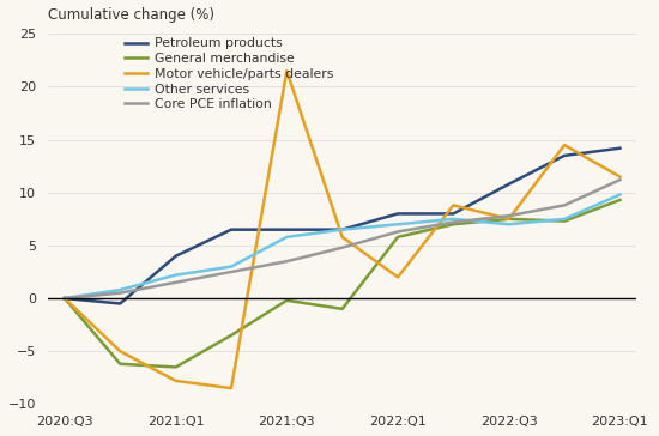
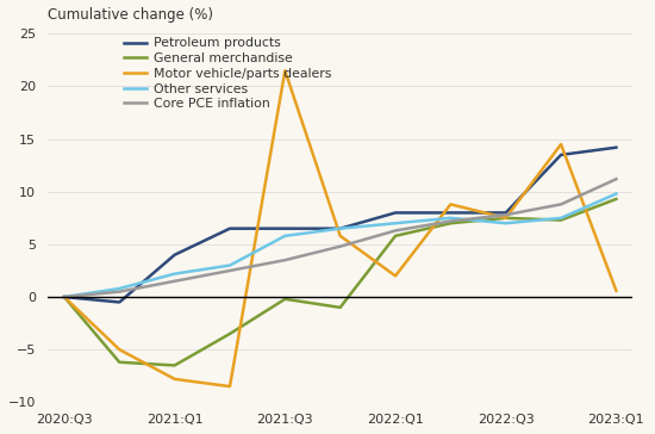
Petroleum products/2022:Q3: 10.8 -> 8.0
Motor vehicle/parts dealers/2023:Q1: 11.5 -> 0.6
